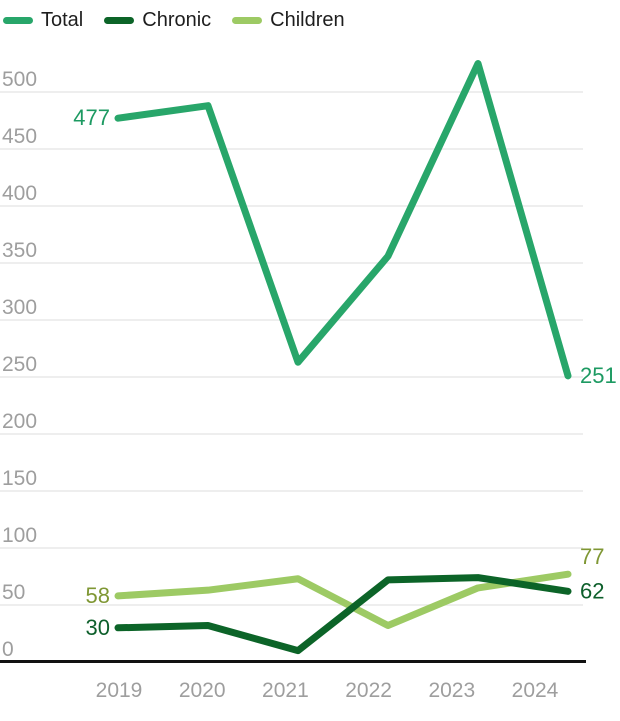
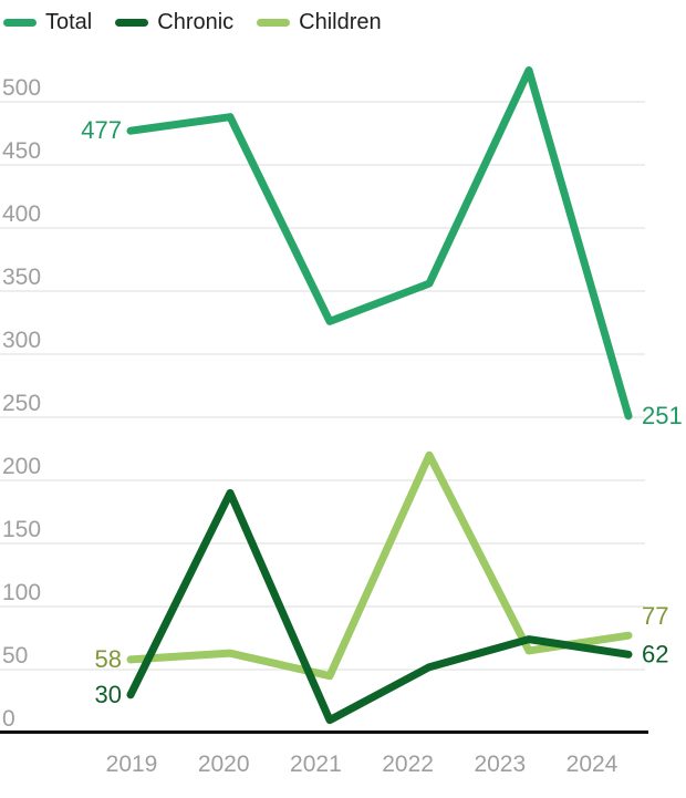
Chronic/2020: 32 -> 190
Total/2021: 263 -> 326
Children/2021: 73 -> 45
Chronic/2022: 72 -> 52
Children/2022: 32 -> 220
